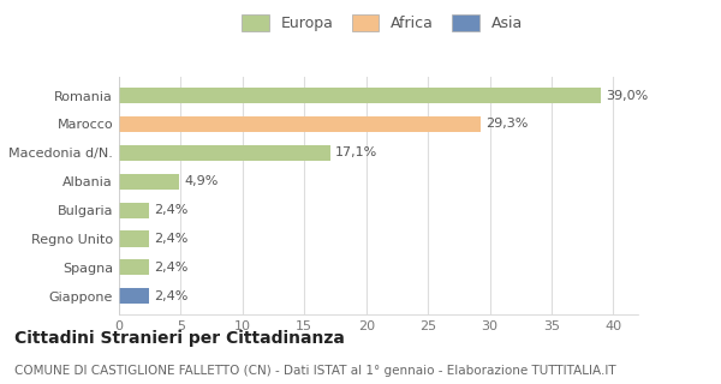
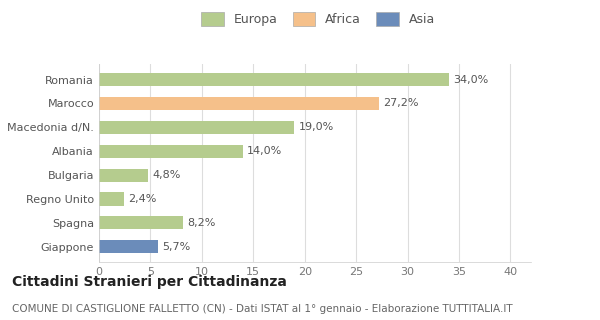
Romania: 39,0% -> 34,0%
Marocco: 29,3% -> 27,2%
Macedonia d/N.: 17,1% -> 19,0%
Albania: 4,9% -> 14,0%
Bulgaria: 2,4% -> 4,8%
Spagna: 2,4% -> 8,2%
Giappone: 2,4% -> 5,7%
